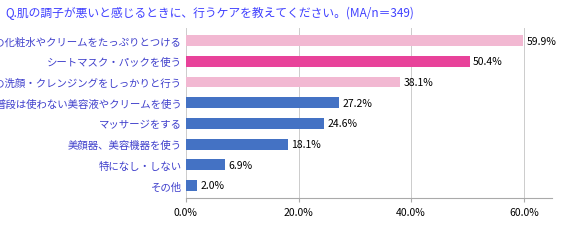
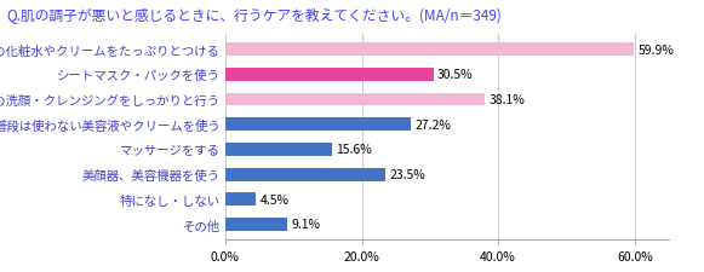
シートマスク・パックを使う: 50.4% -> 30.5%
マッサージをする: 24.6% -> 15.6%
美顔器、美容機器を使う: 18.1% -> 23.5%
特になし・しない: 6.9% -> 4.5%
その他: 2.0% -> 9.1%
